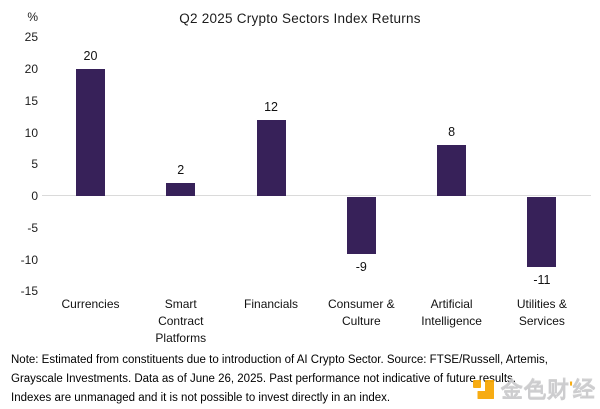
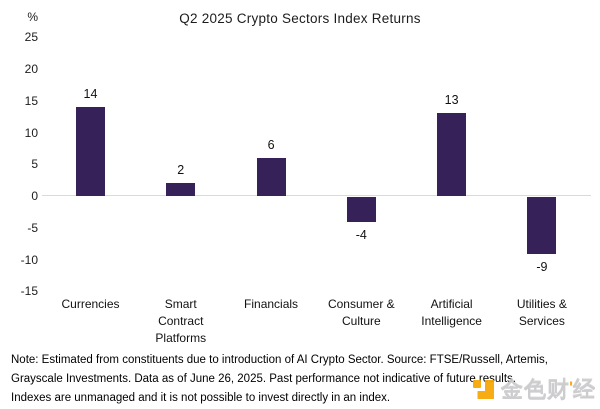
Currencies: 20 -> 14
Financials: 12 -> 6
Consumer & Culture: -9 -> -4
Artificial Intelligence: 8 -> 13
Utilities & Services: -11 -> -9
